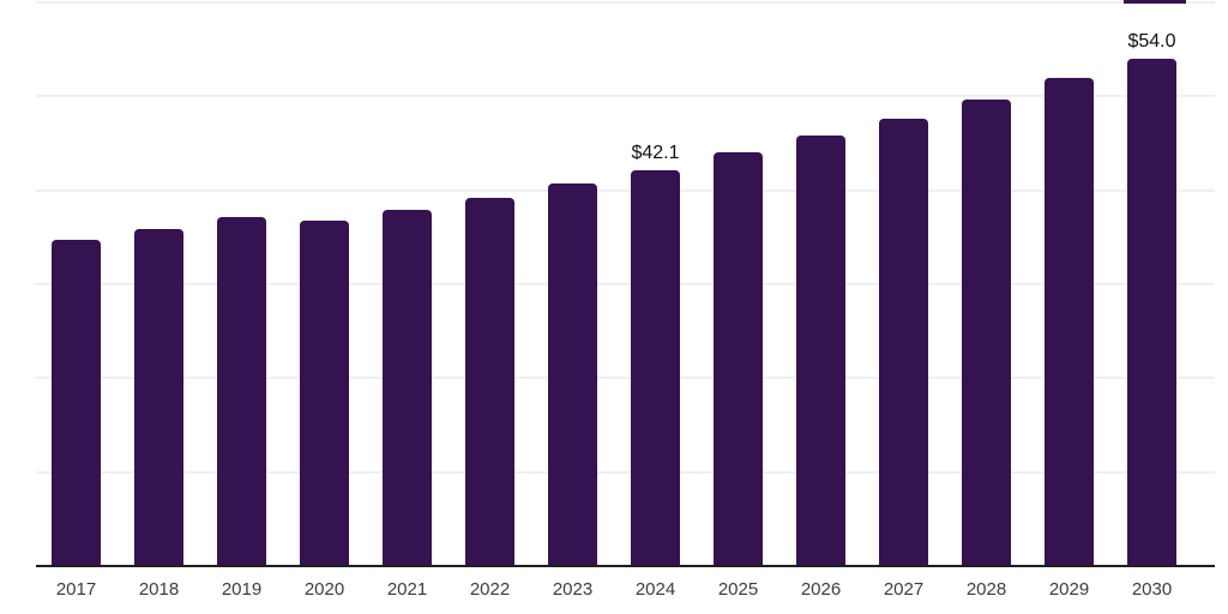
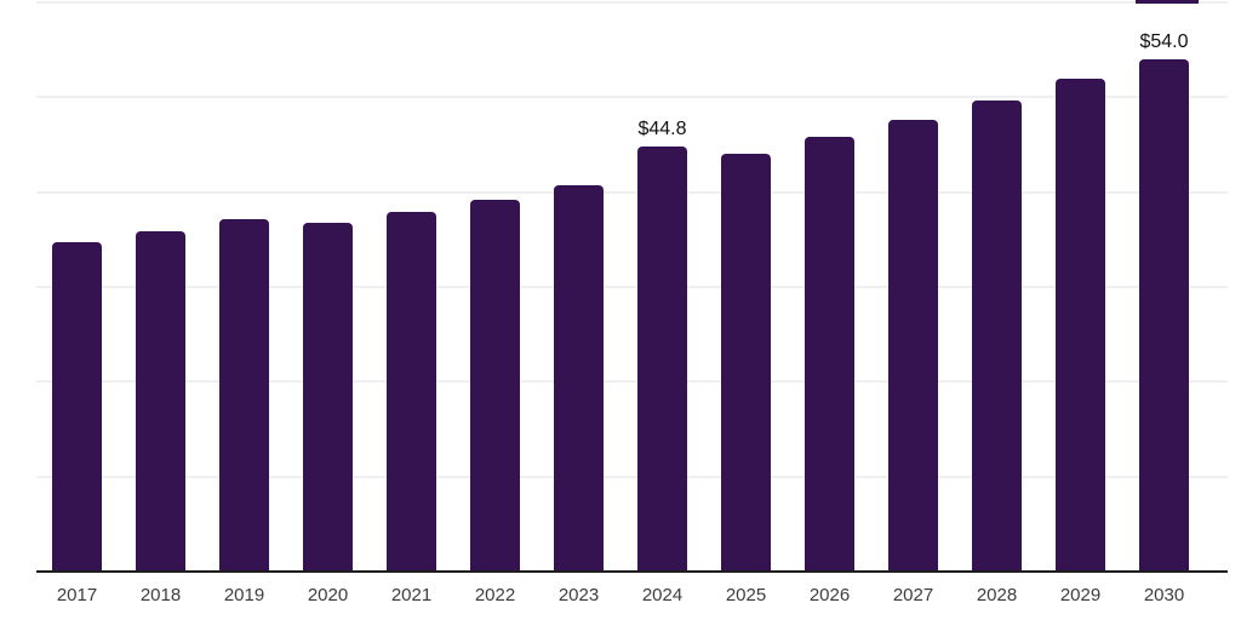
2024: $42.1 -> $44.8
